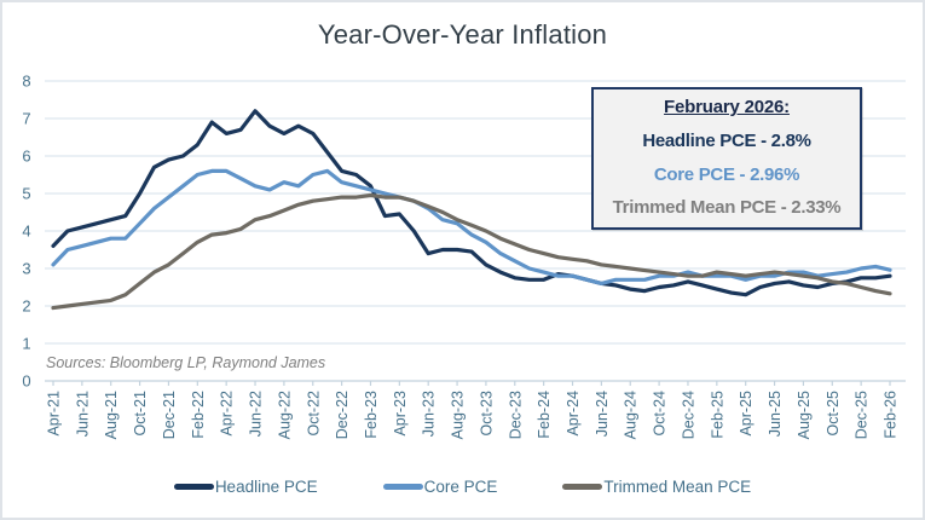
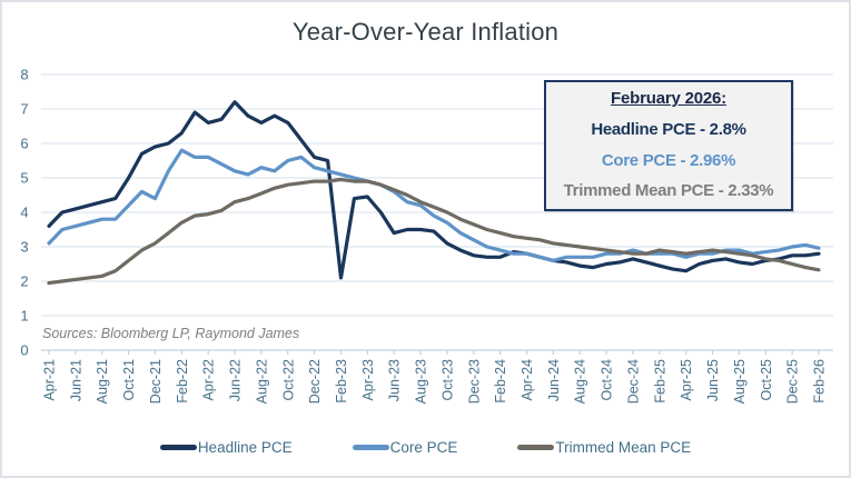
Core PCE/Dec-21: 4.9 -> 4.4
Core PCE/Feb-22: 5.5 -> 5.8
Headline PCE/Feb-23: 5.2 -> 2.1
